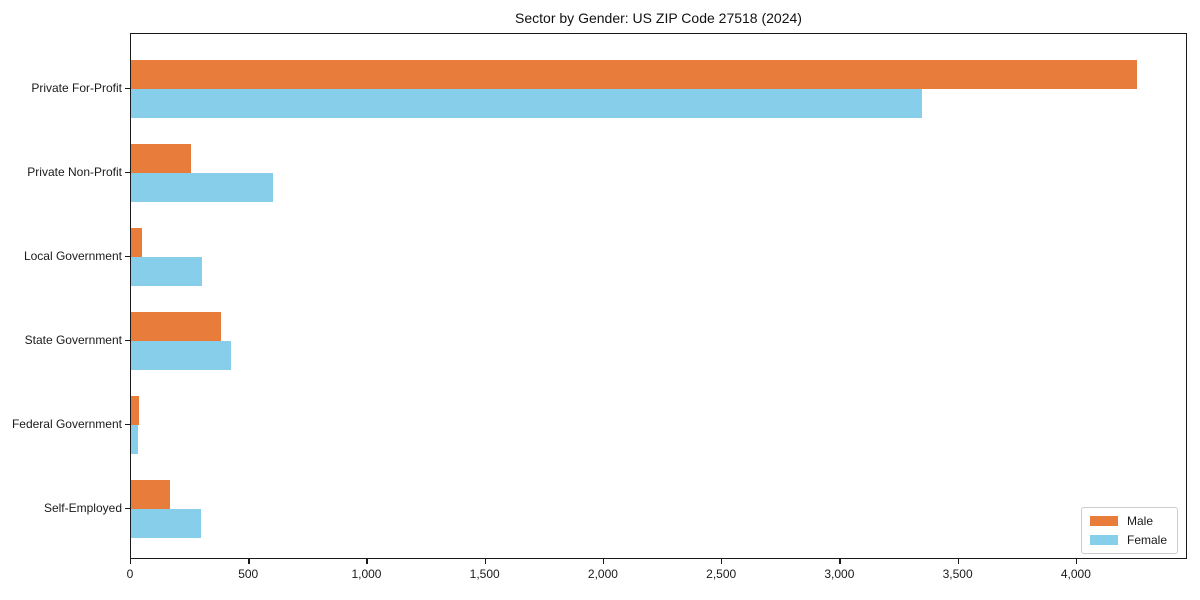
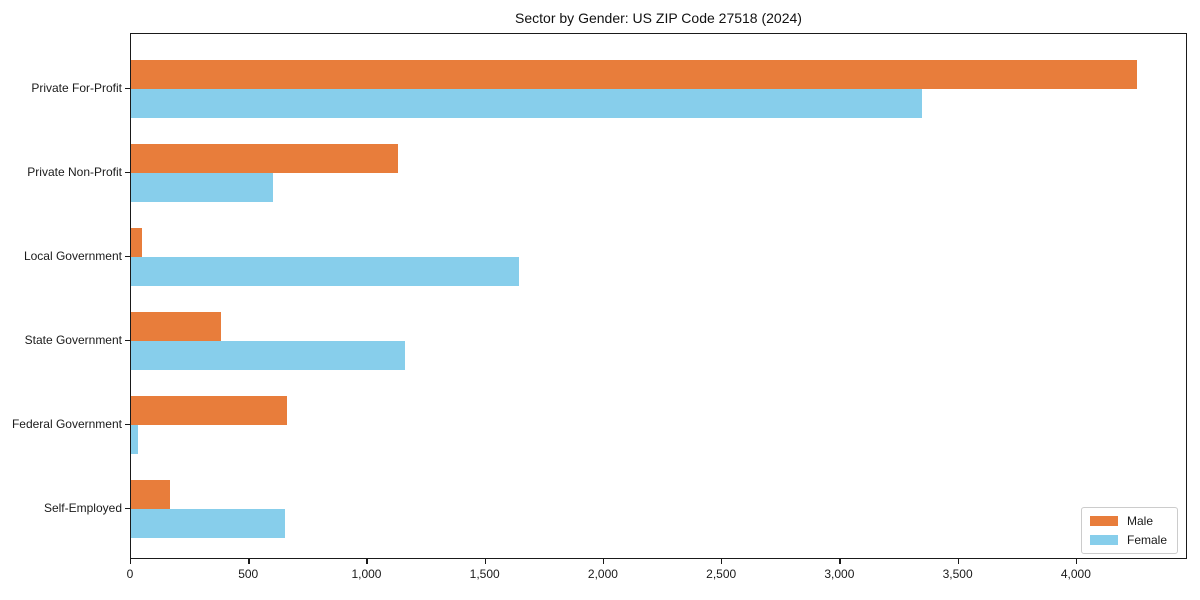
Male/Private Non-Profit: 260 -> 1130
Female/Local Government: 300 -> 1640
Female/State Government: 420 -> 1160
Male/Federal Government: 40 -> 660
Female/Self-Employed: 300 -> 650
